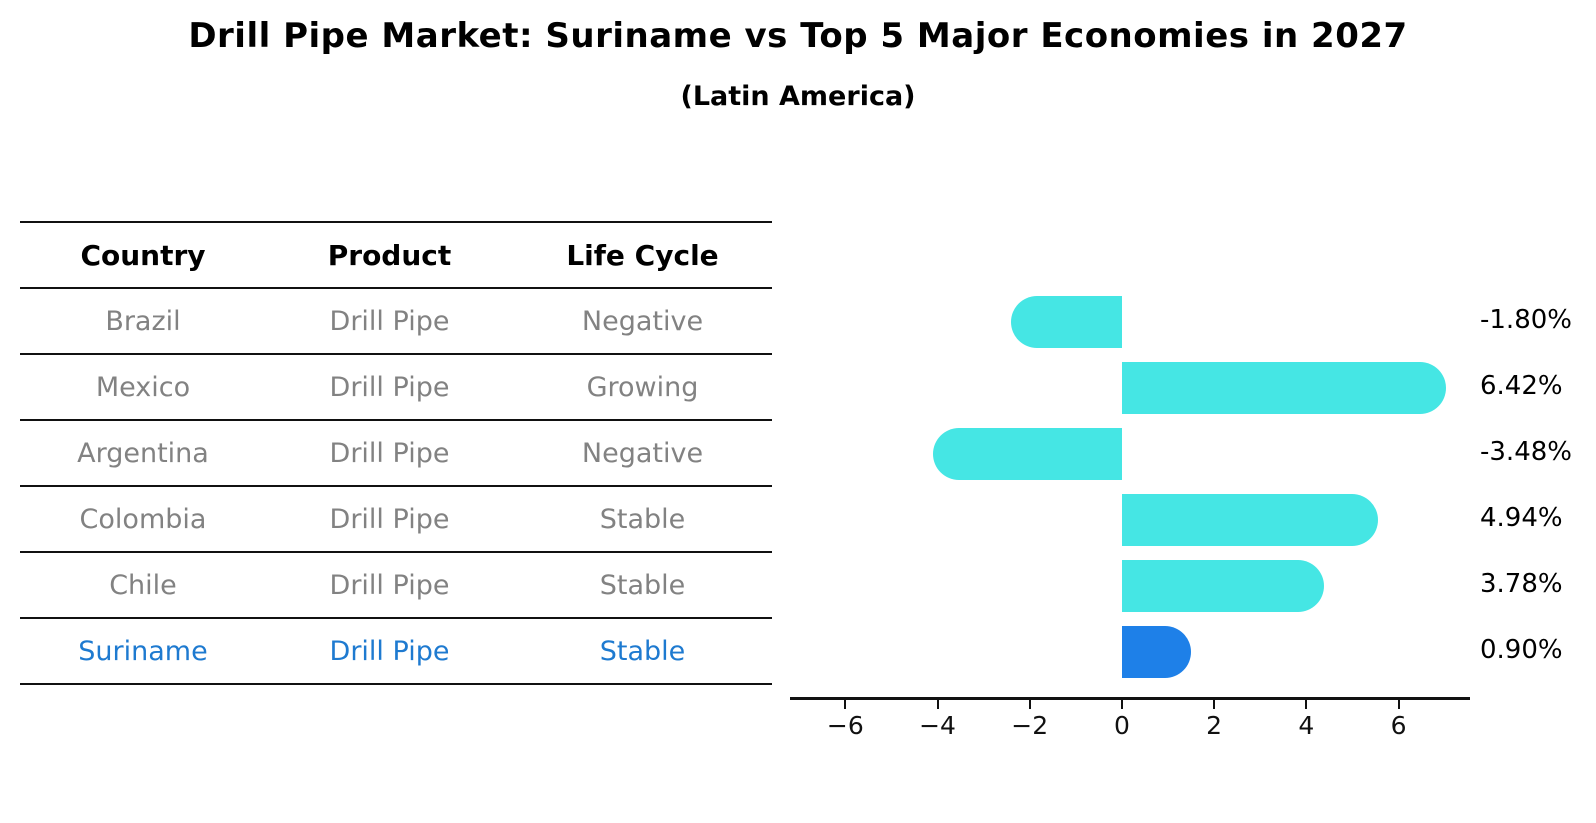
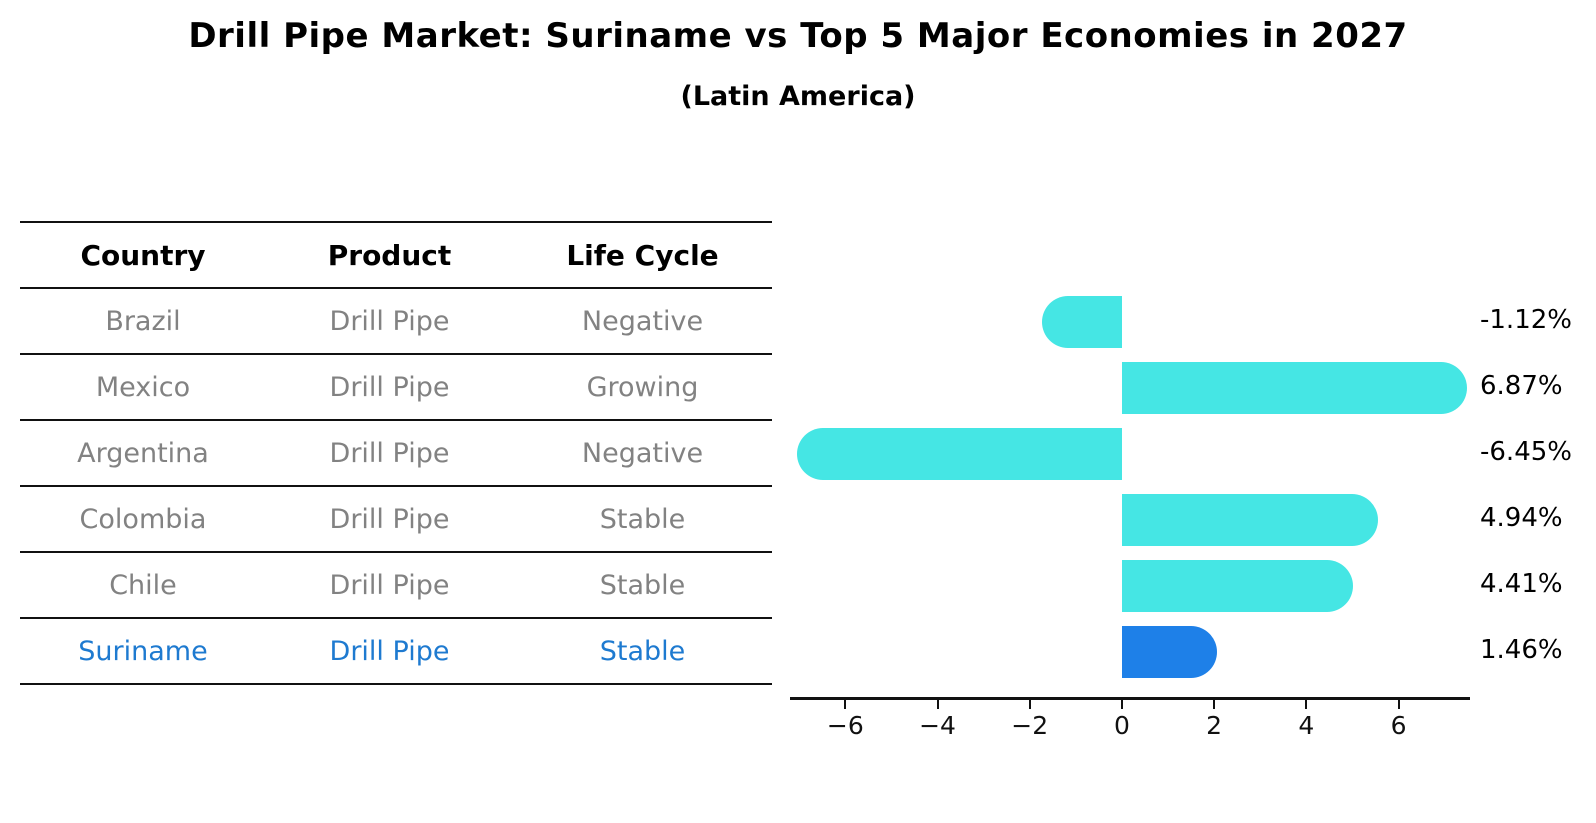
Brazil: -1.80% -> -1.12%
Mexico: 6.42% -> 6.87%
Argentina: -3.48% -> -6.45%
Chile: 3.78% -> 4.41%
Suriname: 0.90% -> 1.46%
